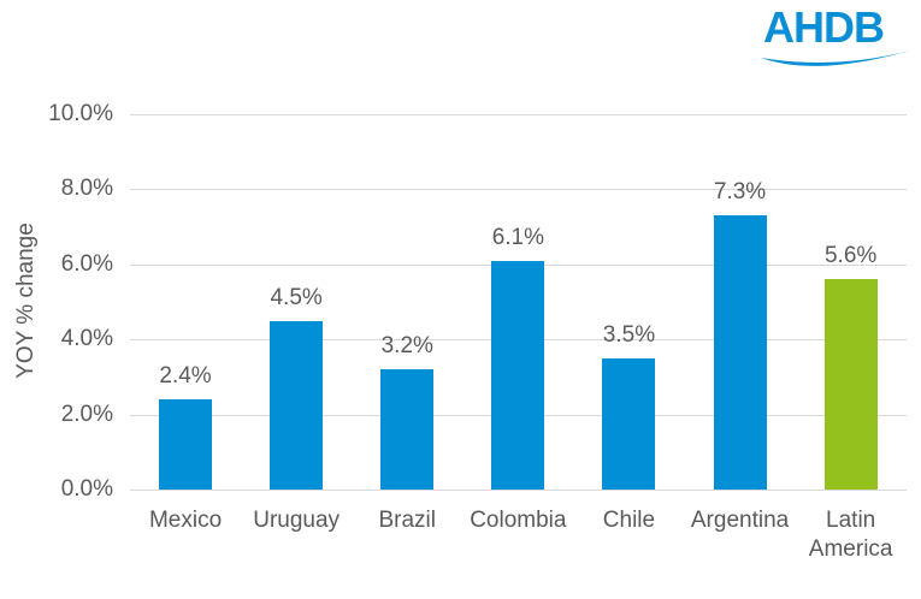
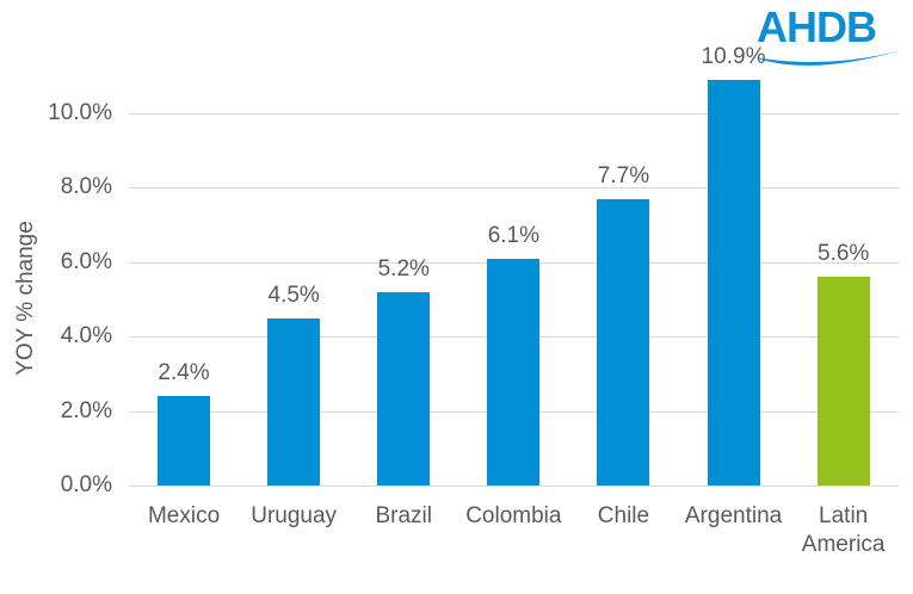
Brazil: 3.2% -> 5.2%
Chile: 3.5% -> 7.7%
Argentina: 7.3% -> 10.9%
